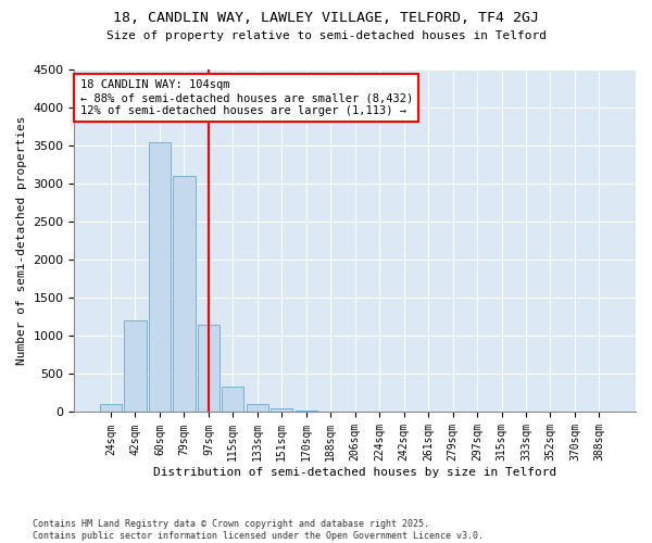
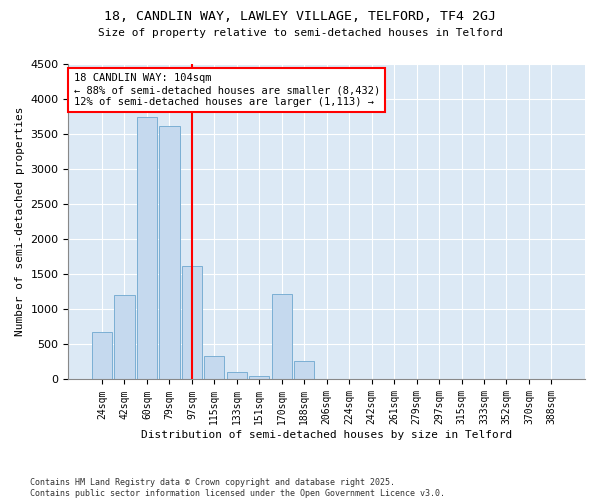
24sqm: 100 -> 680
60sqm: 3550 -> 3740
79sqm: 3100 -> 3620
97sqm: 1150 -> 1620
170sqm: 20 -> 1220
188sqm: 0 -> 260
